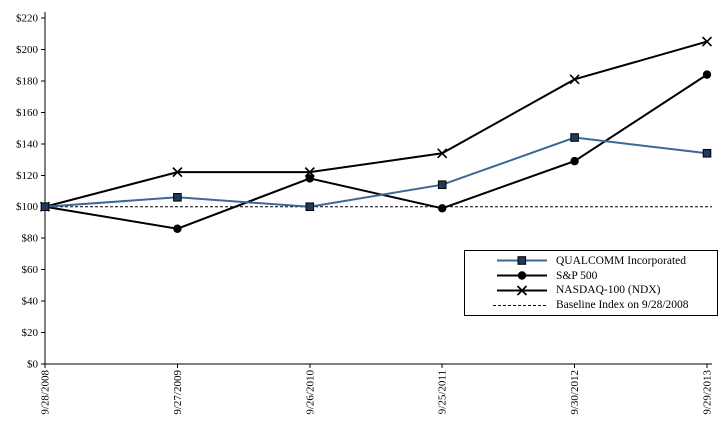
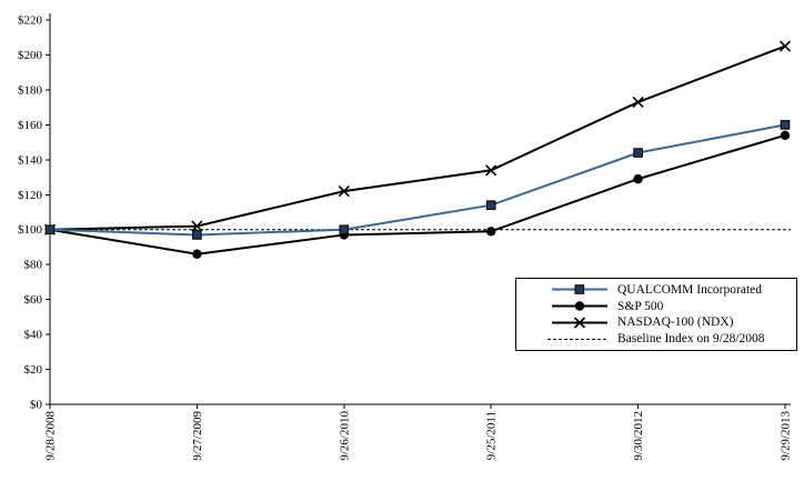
QUALCOMM Incorporated/9/27/2009: $106 -> $97
NASDAQ-100 (NDX)/9/27/2009: $122 -> $102
S&P 500/9/26/2010: $118 -> $97
NASDAQ-100 (NDX)/9/30/2012: $181 -> $173
QUALCOMM Incorporated/9/29/2013: $134 -> $160
S&P 500/9/29/2013: $184 -> $154
